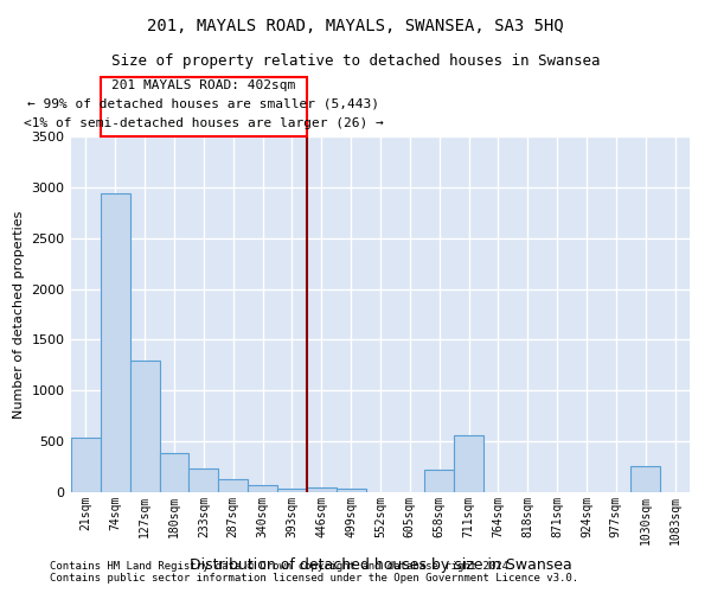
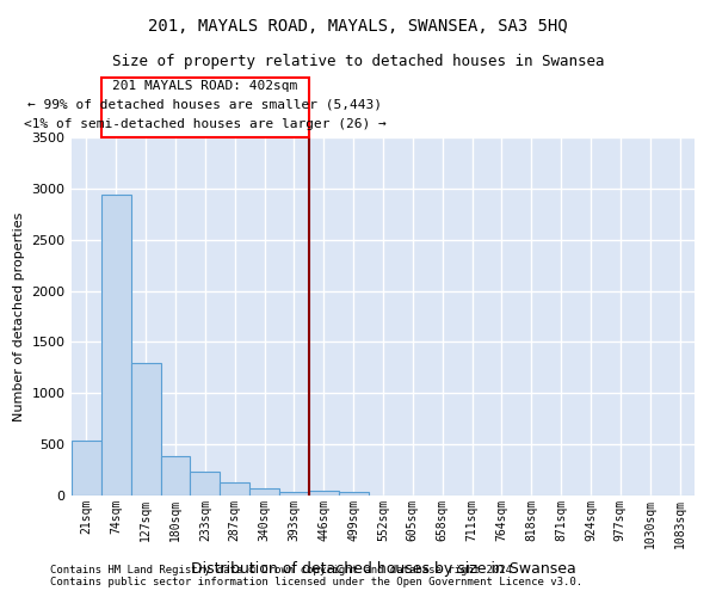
658sqm: 220 -> 0
711sqm: 560 -> 0
1030sqm: 260 -> 0
